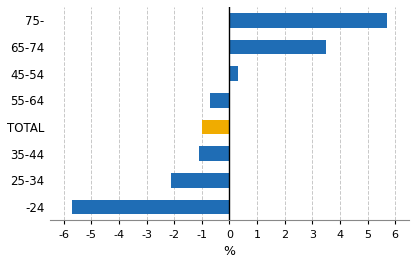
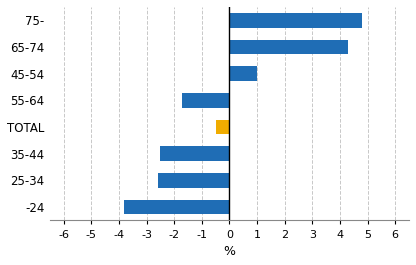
75-: 5.7 -> 4.8
65-74: 3.5 -> 4.3
45-54: 0.3 -> 1.0
55-64: -0.7 -> -1.7
TOTAL: -1.0 -> -0.5
35-44: -1.1 -> -2.5
25-34: -2.1 -> -2.6
-24: -5.7 -> -3.8
